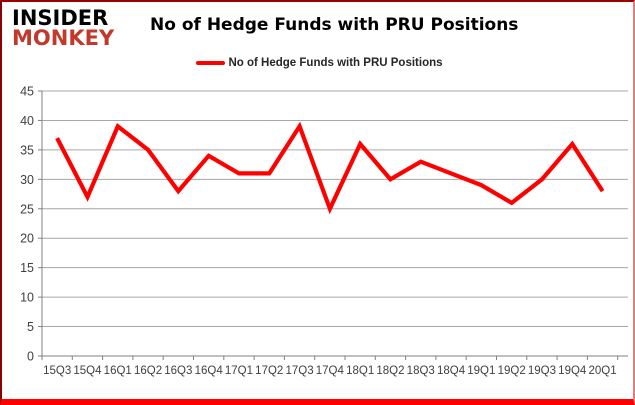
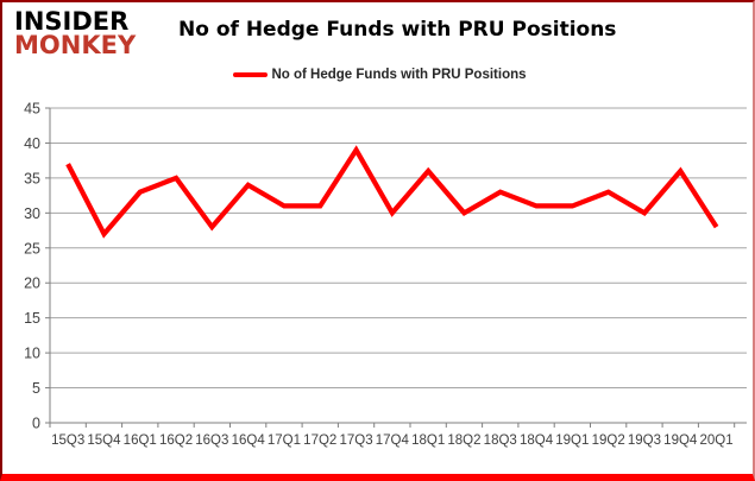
16Q1: 39 -> 33
17Q4: 25 -> 30
19Q1: 29 -> 31
19Q2: 26 -> 33
